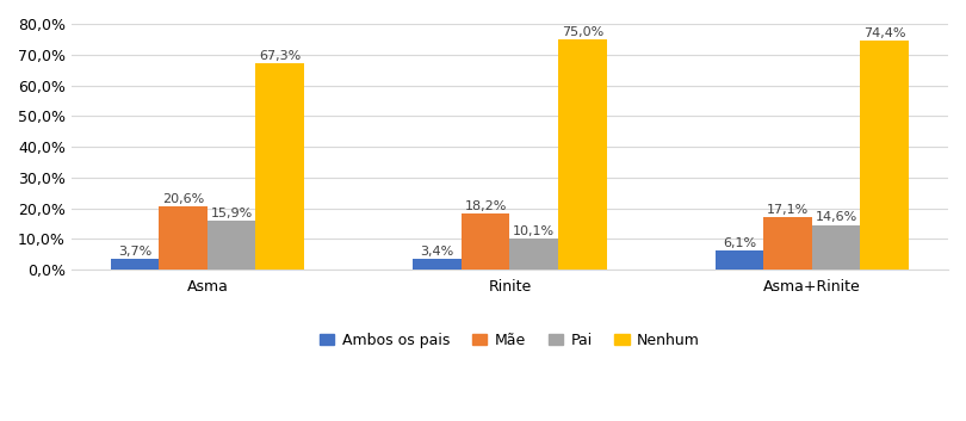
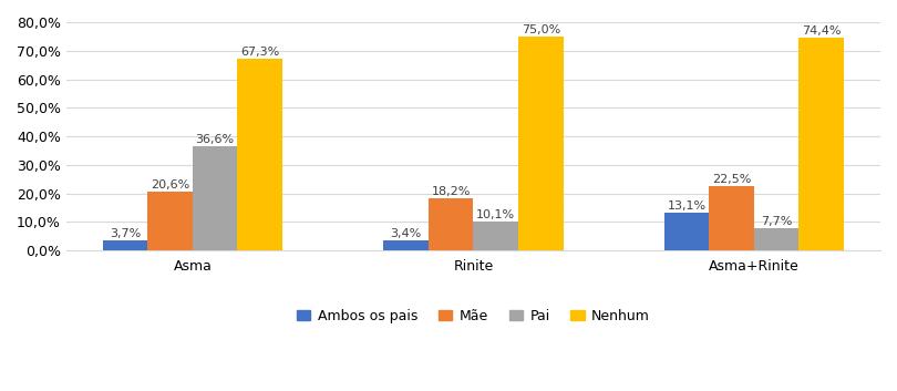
Pai/Asma: 15,9% -> 36,6%
Ambos os pais/Asma+Rinite: 6,1% -> 13,1%
Mãe/Asma+Rinite: 17,1% -> 22,5%
Pai/Asma+Rinite: 14,6% -> 7,7%
